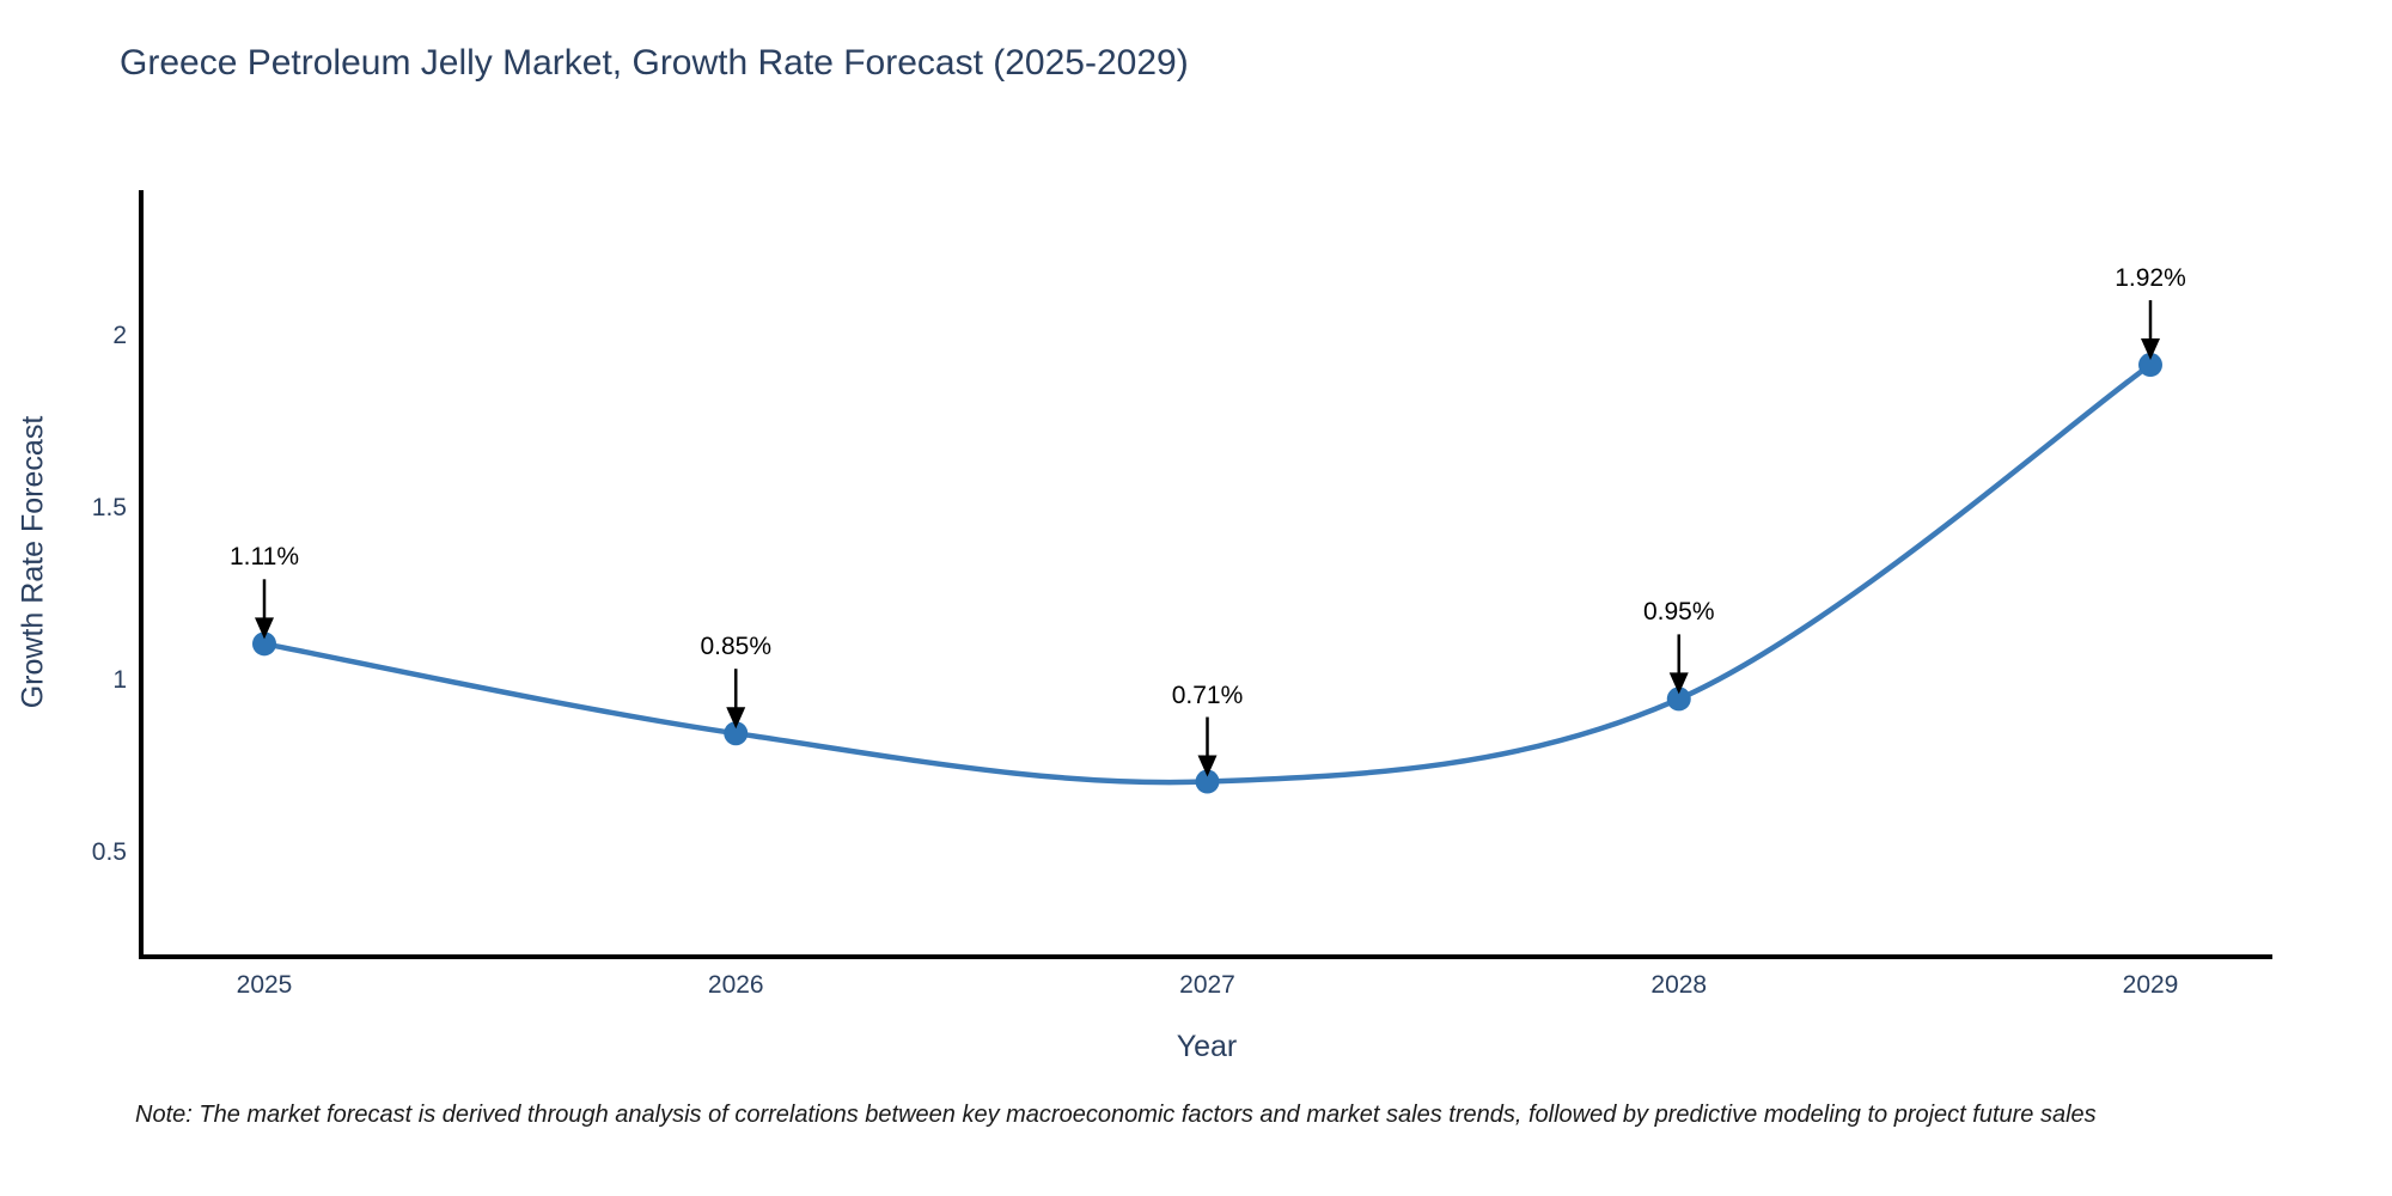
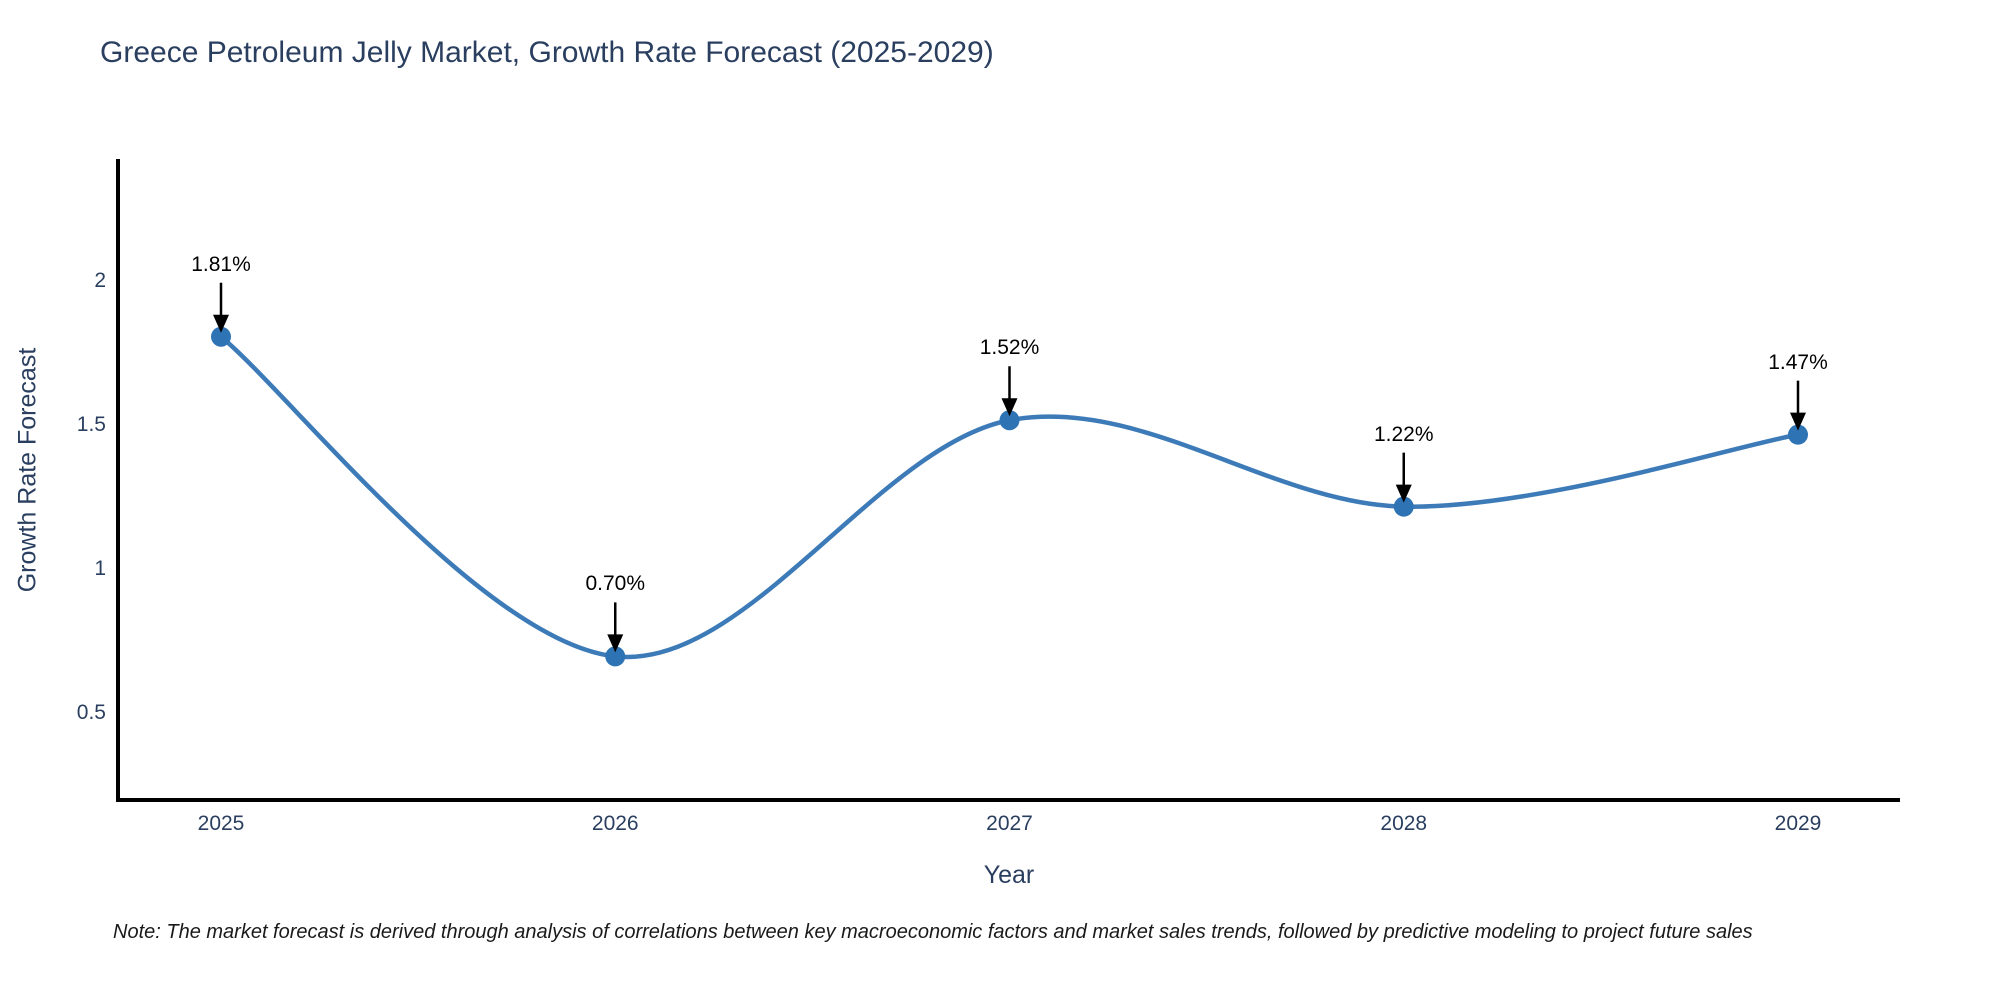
2025: 1.11% -> 1.81%
2026: 0.85% -> 0.70%
2027: 0.71% -> 1.52%
2028: 0.95% -> 1.22%
2029: 1.92% -> 1.47%
